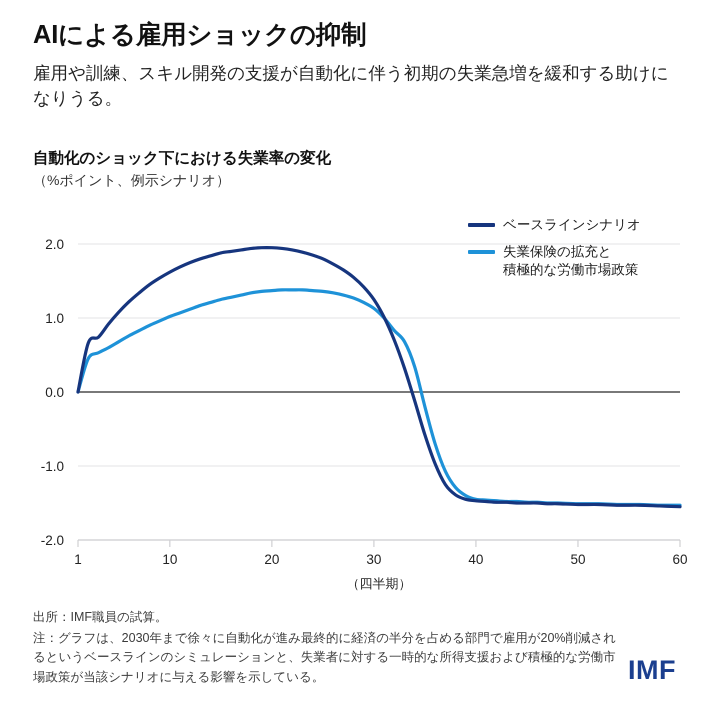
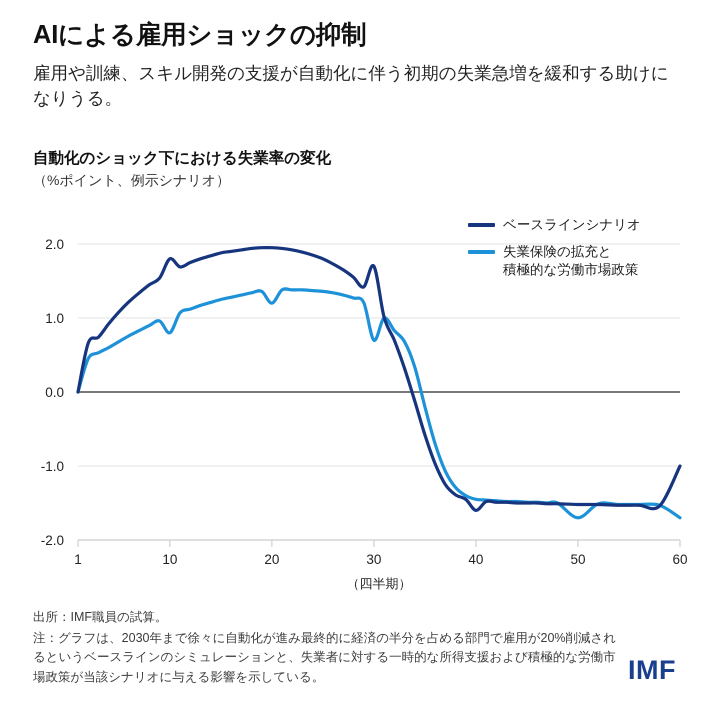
ベースラインシナリオ/10: 1.6 -> 1.8
失業保険の拡充と 積極的な労働市場政策/10: 1.0 -> 0.8
失業保険の拡充と 積極的な労働市場政策/20: 1.4 -> 1.2
ベースラインシナリオ/30: 1.2 -> 1.7
失業保険の拡充と 積極的な労働市場政策/30: 1.1 -> 0.7
ベースラインシナリオ/40: -1.5 -> -1.6
失業保険の拡充と 積極的な労働市場政策/50: -1.5 -> -1.7
ベースラインシナリオ/60: -1.6 -> -1.0
失業保険の拡充と 積極的な労働市場政策/60: -1.5 -> -1.7
